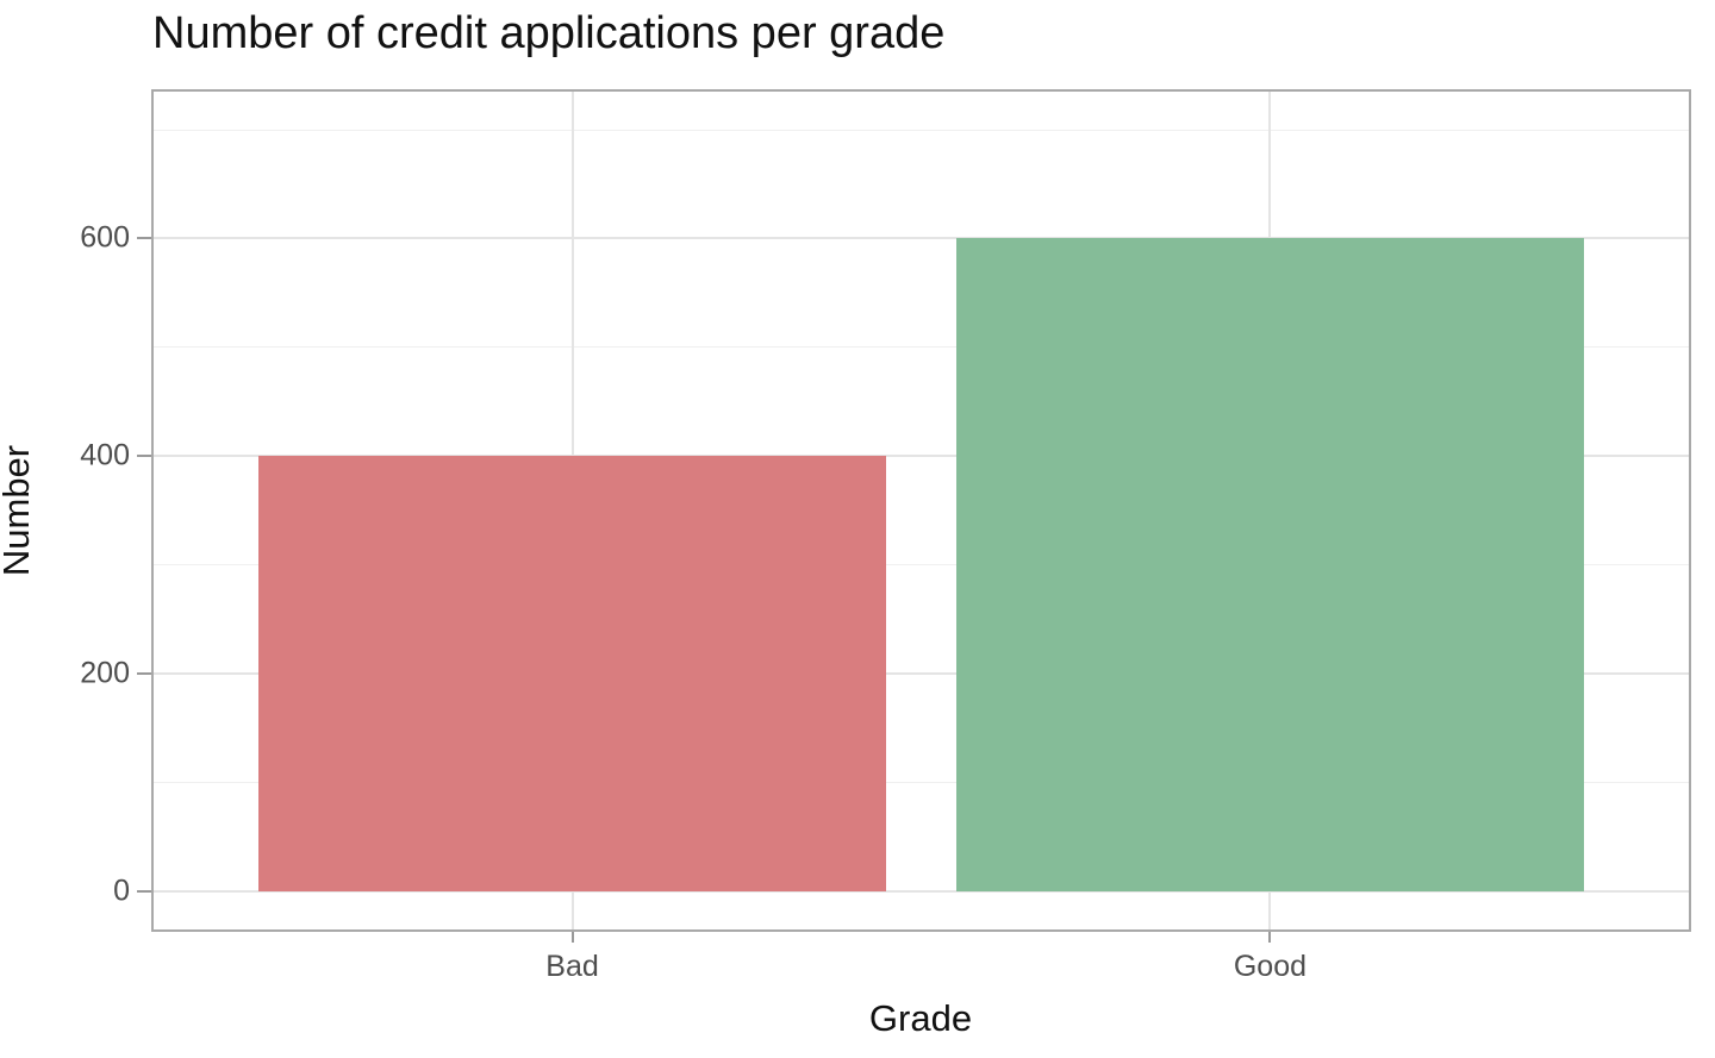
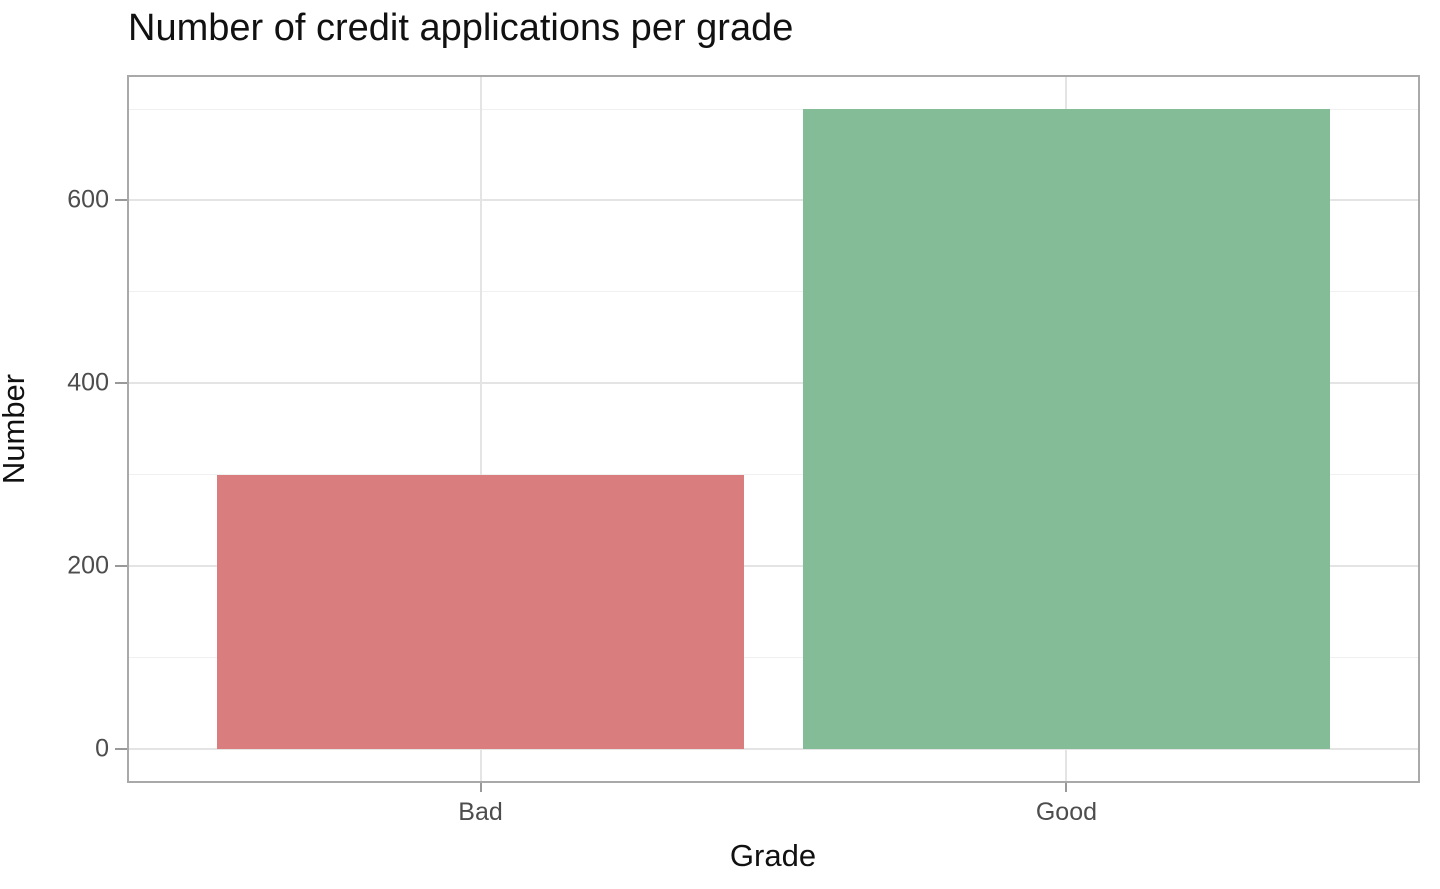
Bad: 400 -> 300
Good: 600 -> 700
